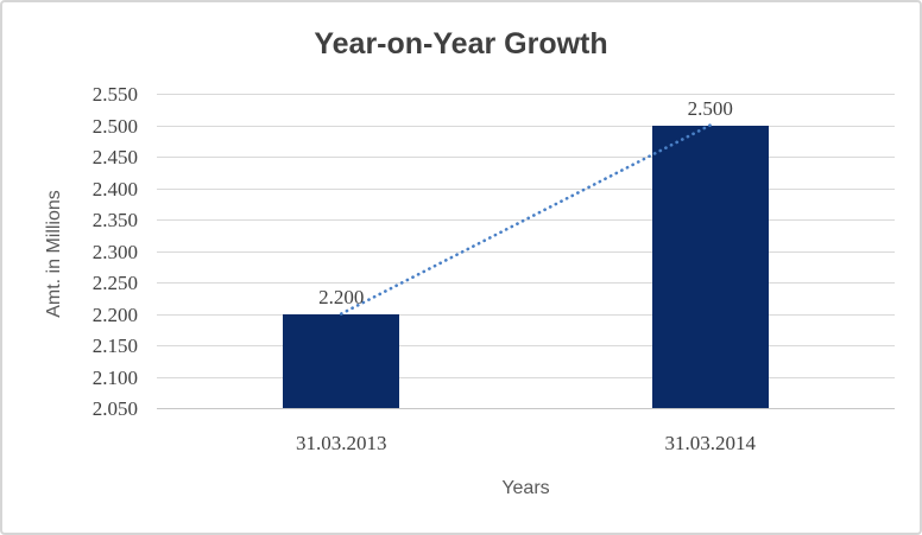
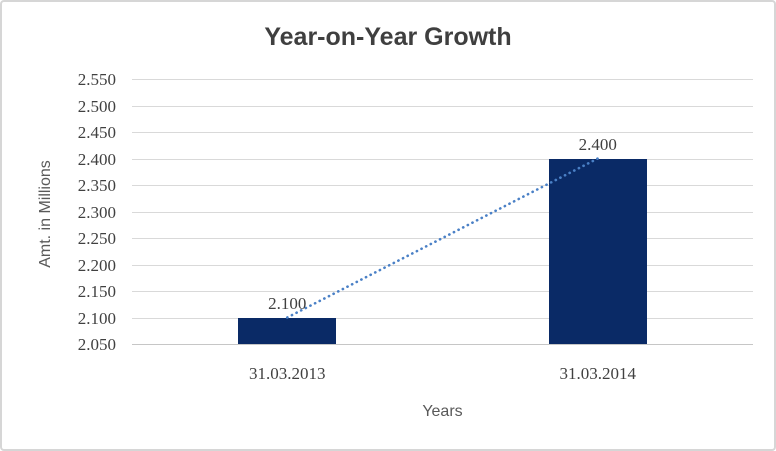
31.03.2013: 2.200 -> 2.100
31.03.2014: 2.500 -> 2.400
